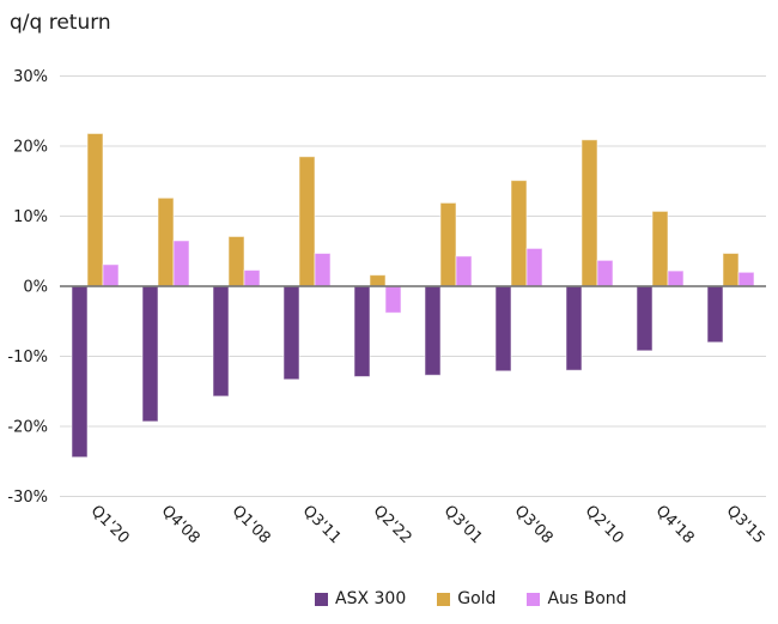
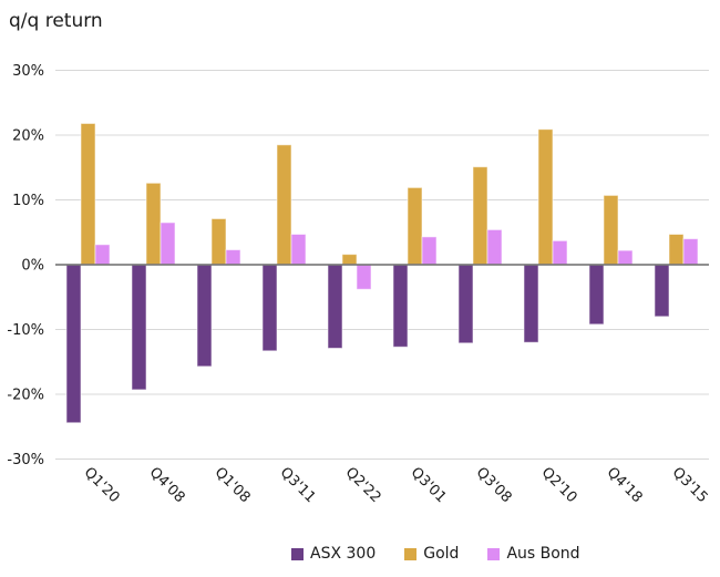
Aus Bond/Q3'15: 2% -> 4%
